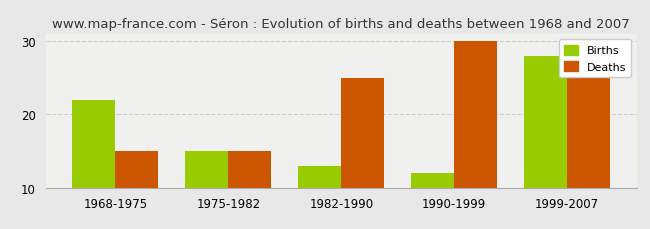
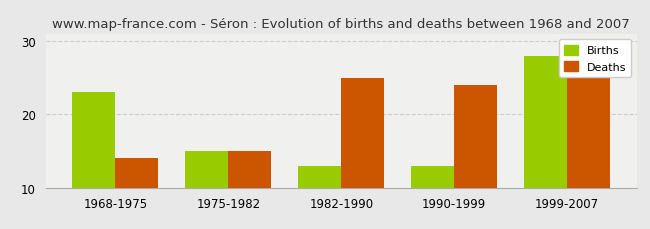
Births/1968-1975: 22 -> 23
Deaths/1968-1975: 15 -> 14
Births/1990-1999: 12 -> 13
Deaths/1990-1999: 30 -> 24
